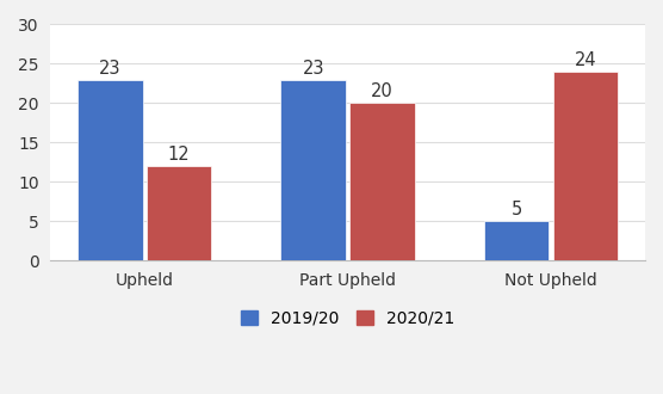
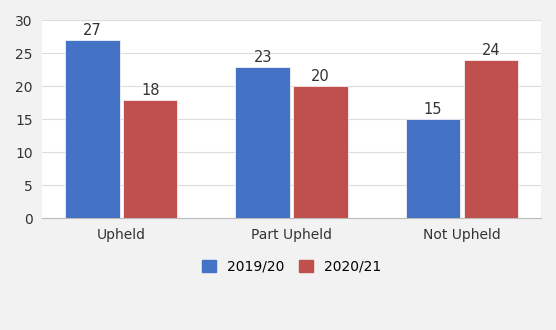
2019/20/Upheld: 23 -> 27
2020/21/Upheld: 12 -> 18
2019/20/Not Upheld: 5 -> 15
